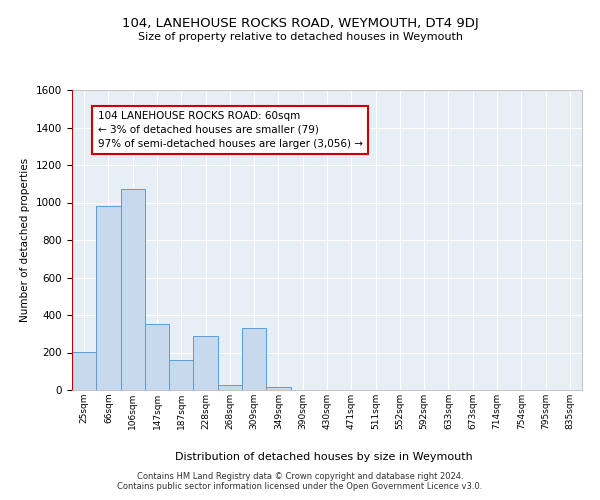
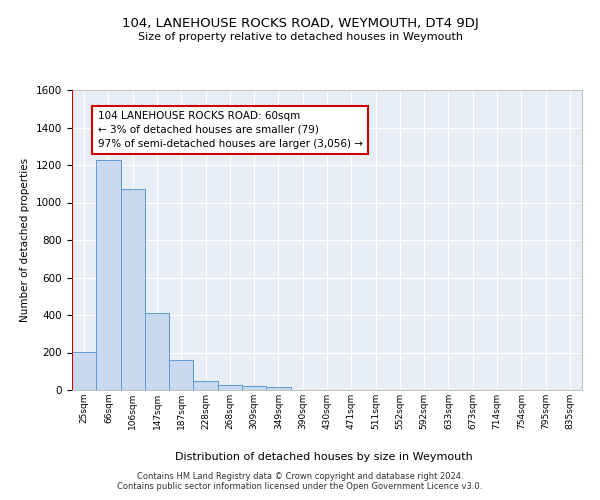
66sqm: 980 -> 1220
147sqm: 350 -> 410
228sqm: 290 -> 50
309sqm: 330 -> 20
